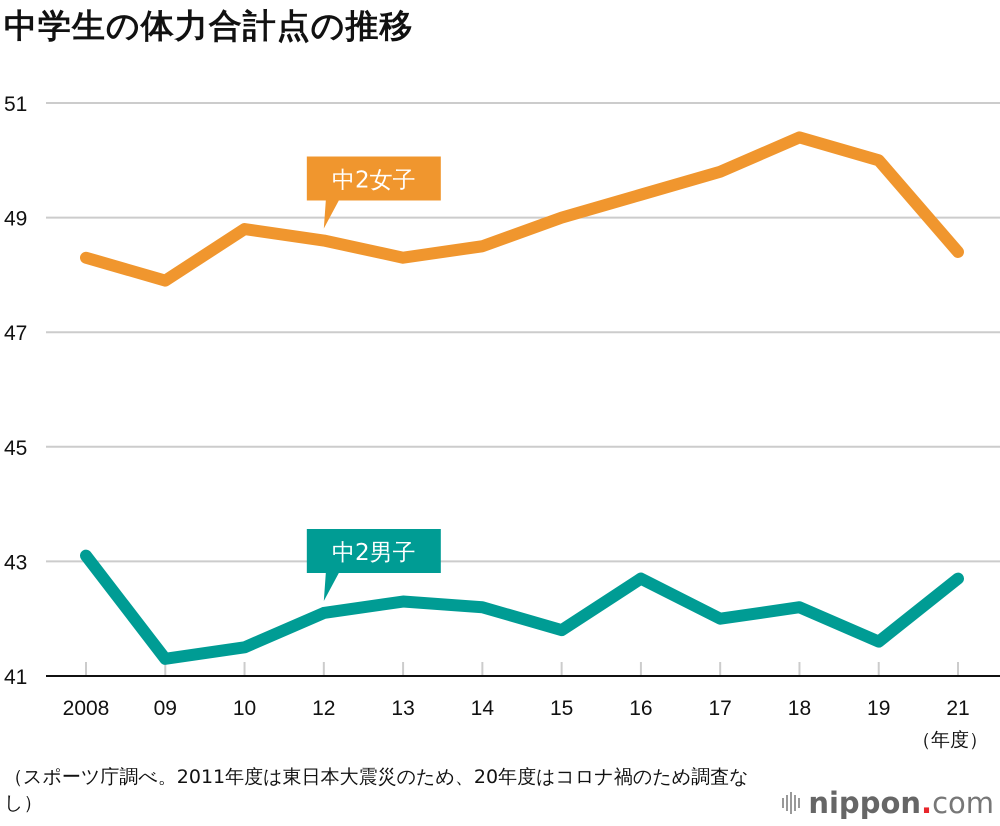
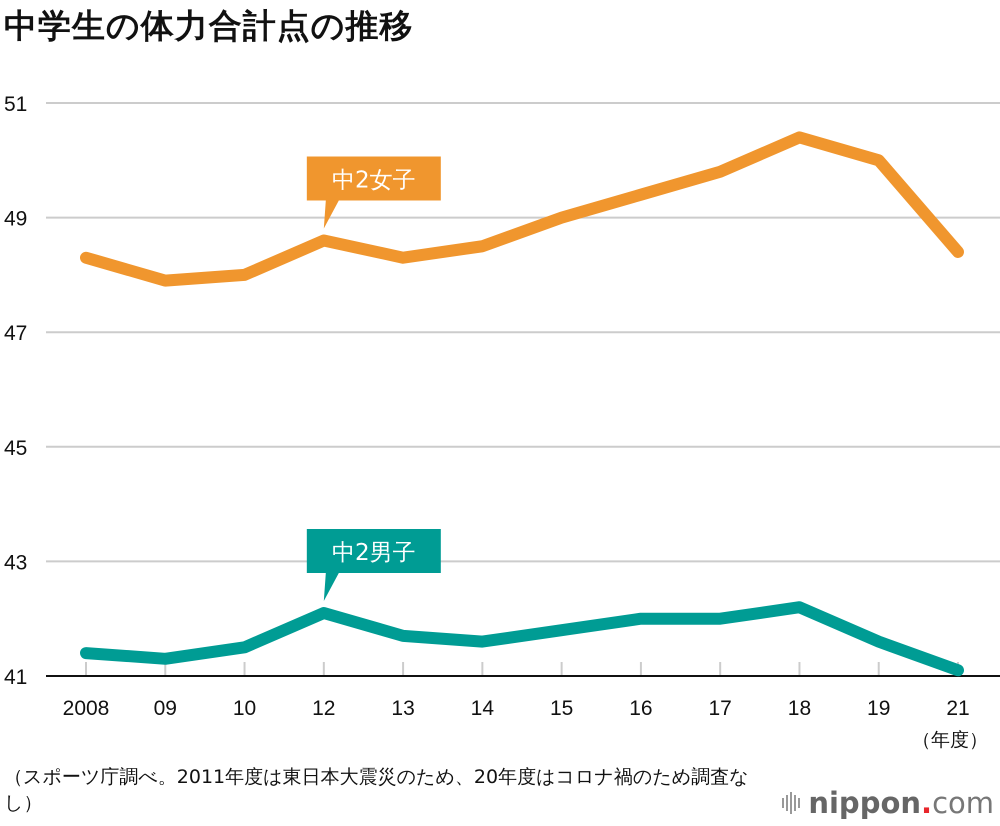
中2男子/2008: 43.1 -> 41.4
中2女子/10: 48.8 -> 48.0
中2男子/13: 42.3 -> 41.7
中2男子/14: 42.2 -> 41.6
中2男子/16: 42.7 -> 42.0
中2男子/21: 42.7 -> 41.1
